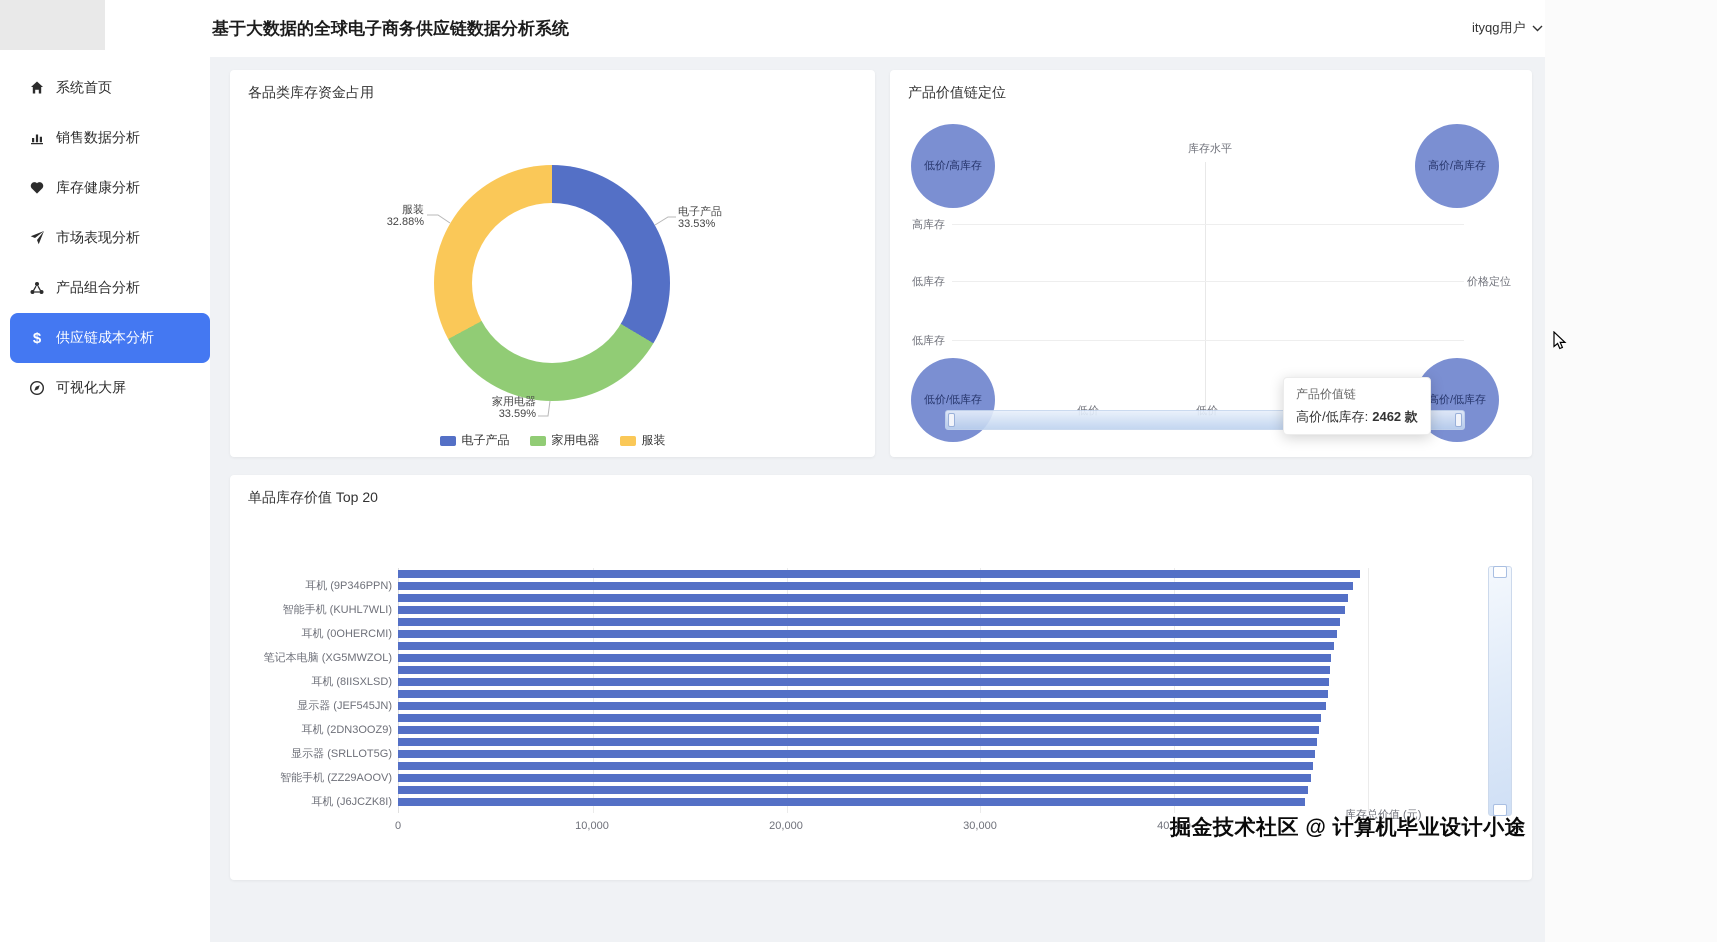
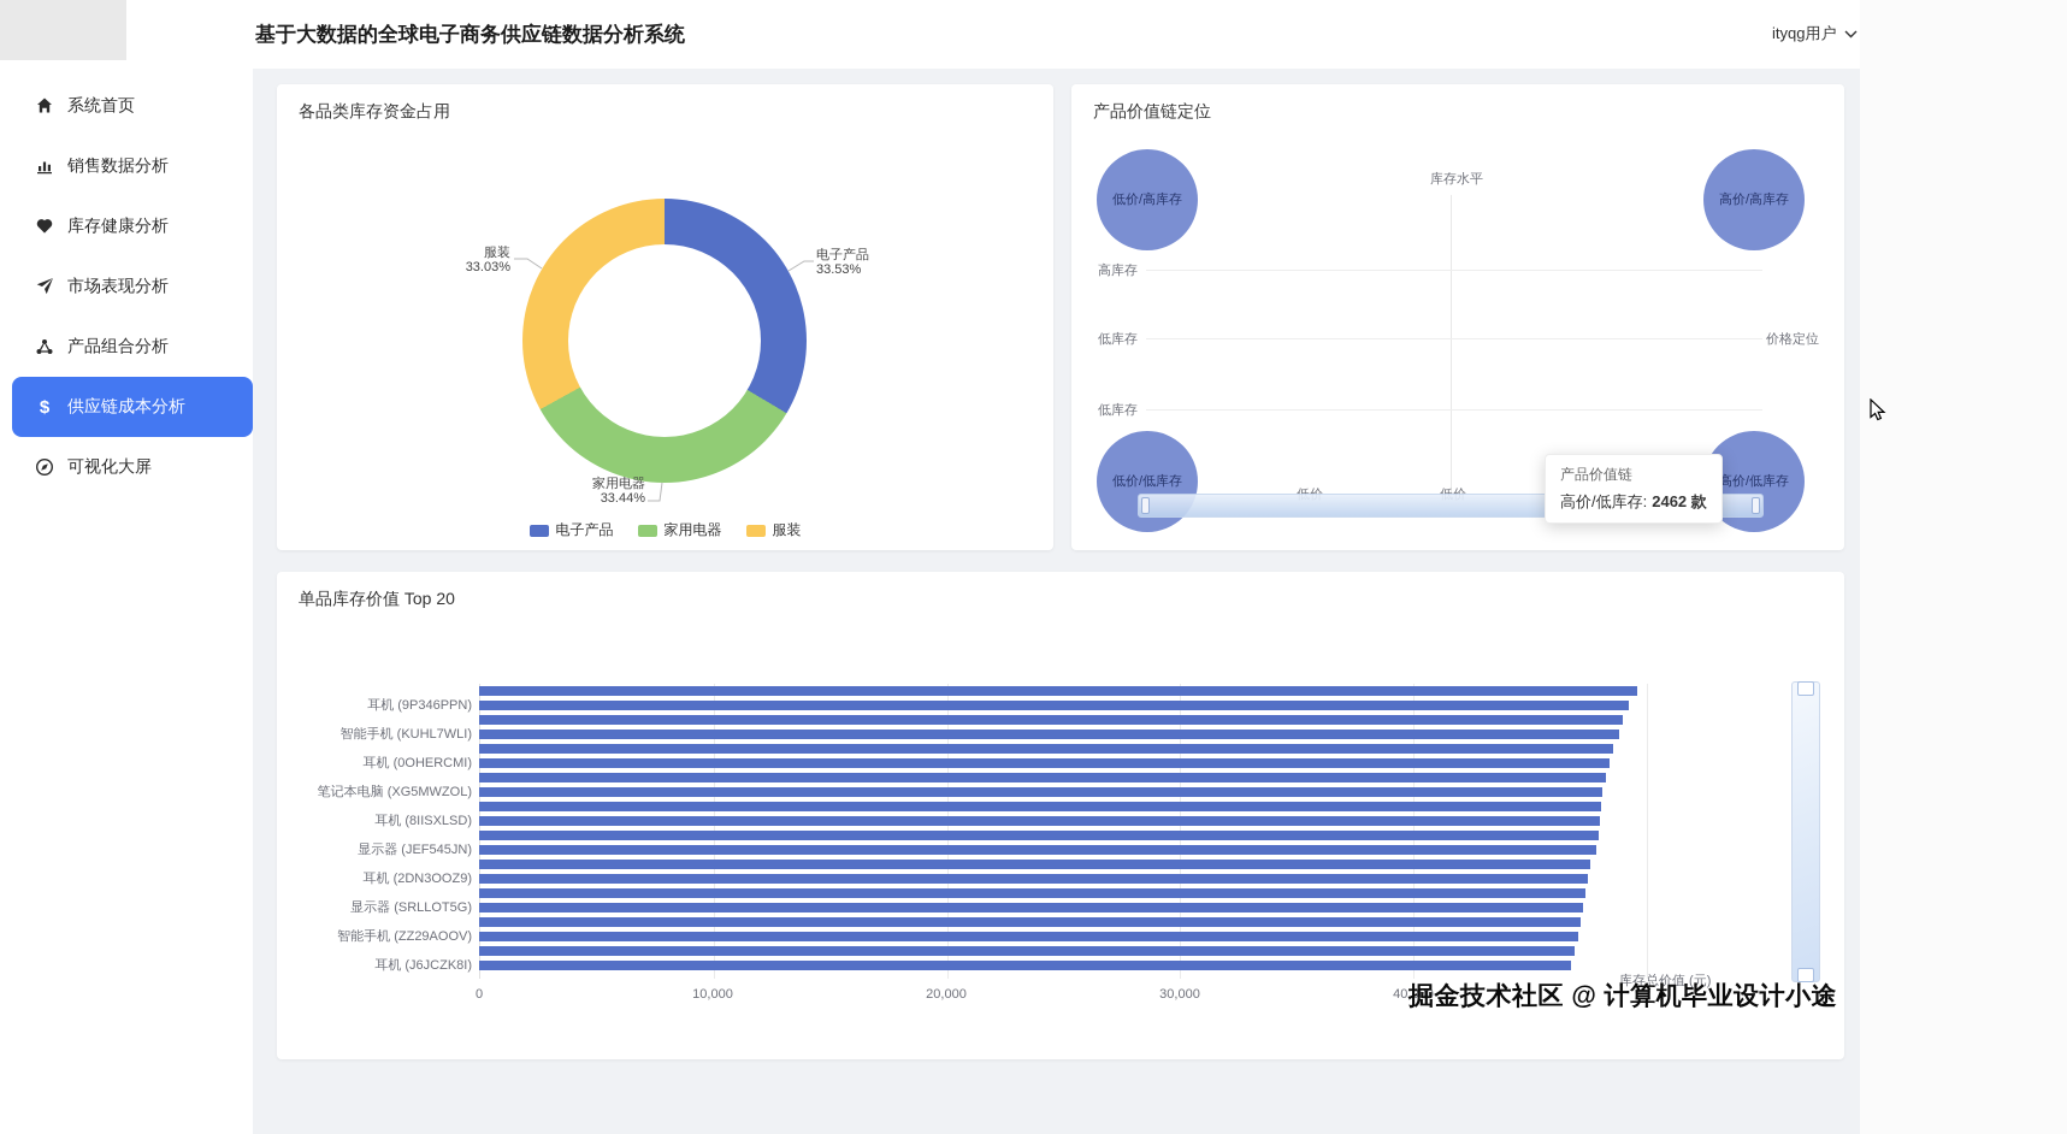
各品类库存资金占用/家用电器: 33.59% -> 33.44%
各品类库存资金占用/服装: 32.88% -> 33.03%
